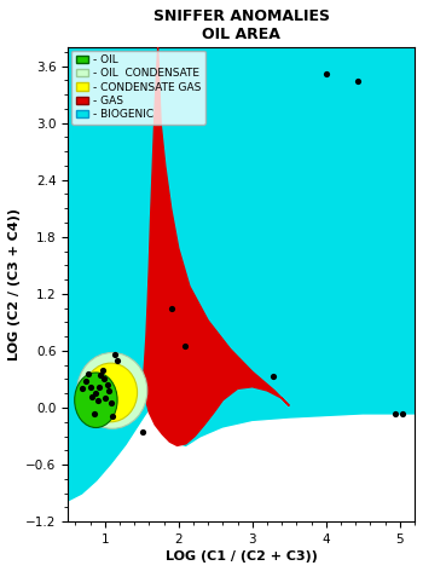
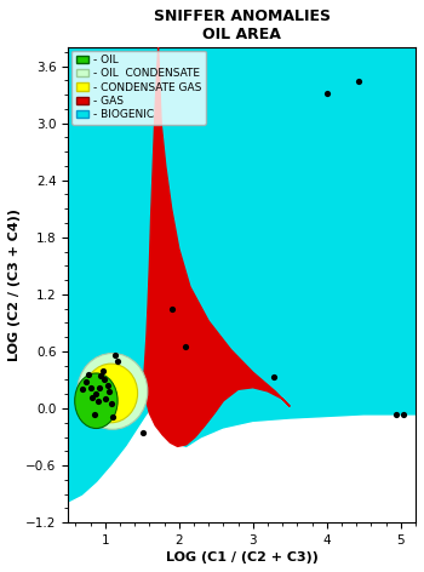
4: 3.52 -> 3.32
